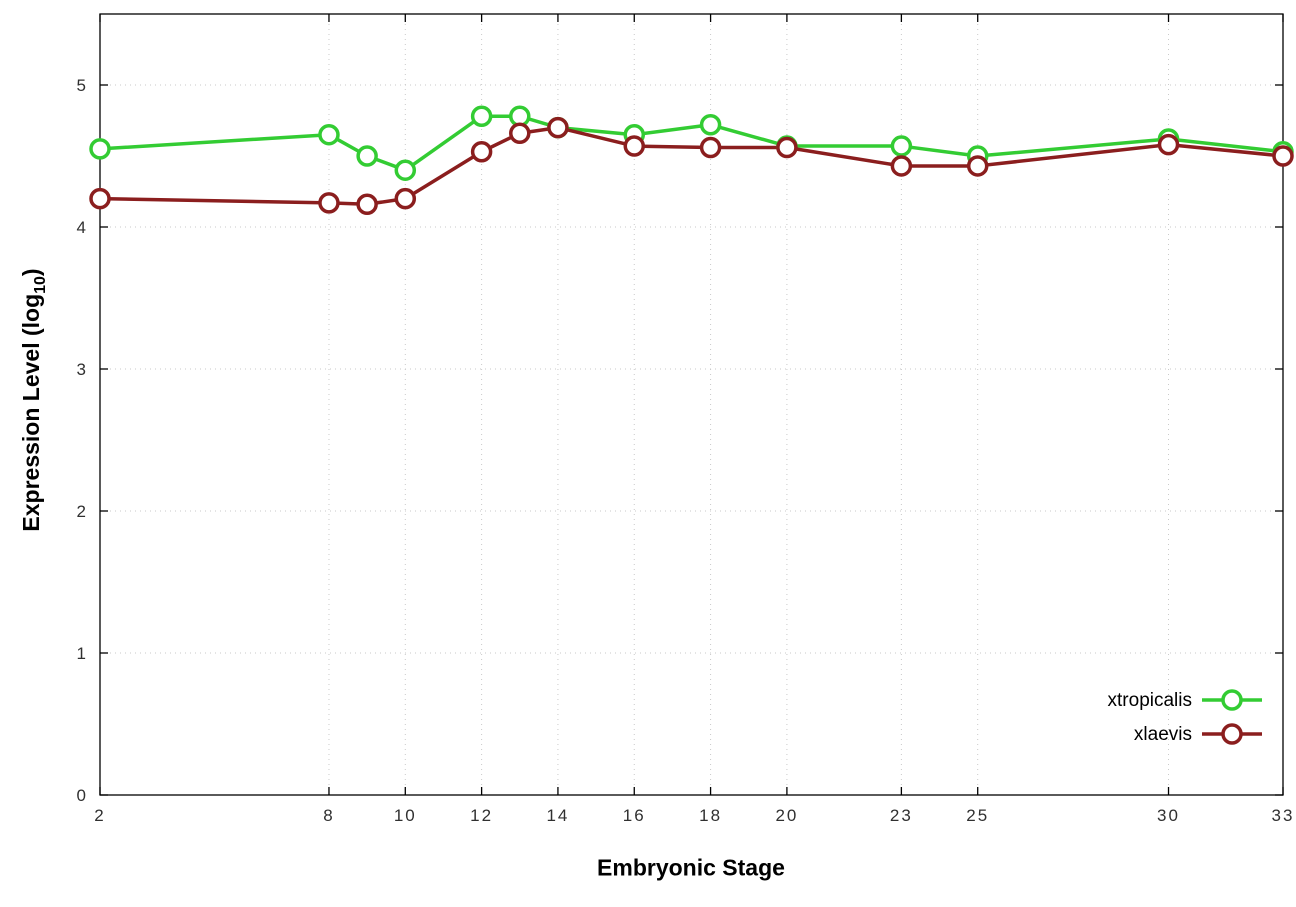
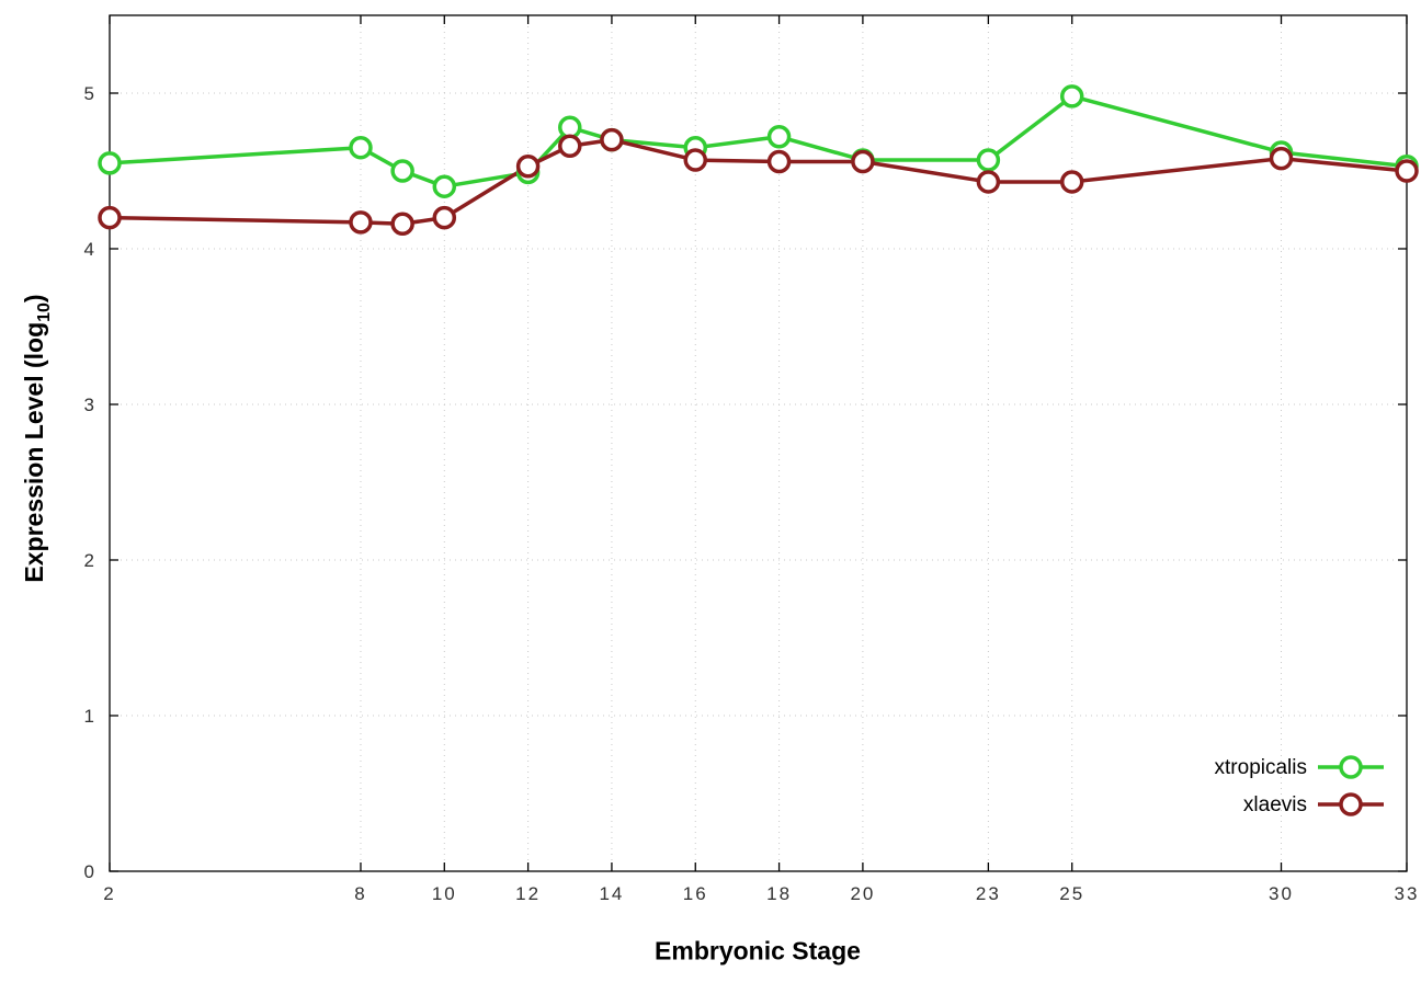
xtropicalis/12: 4.78 -> 4.49
xtropicalis/25: 4.50 -> 4.98
